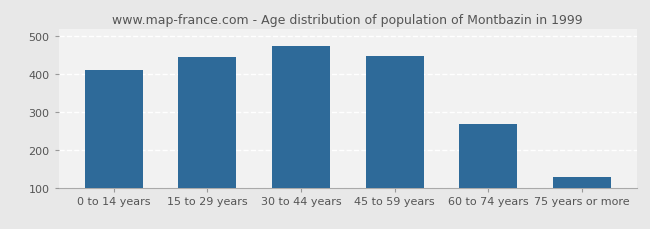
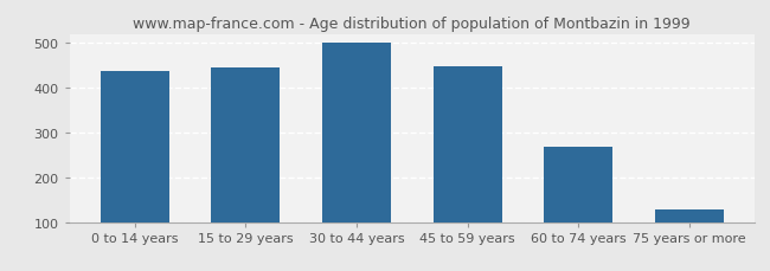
0 to 14 years: 410 -> 438
30 to 44 years: 475 -> 500
